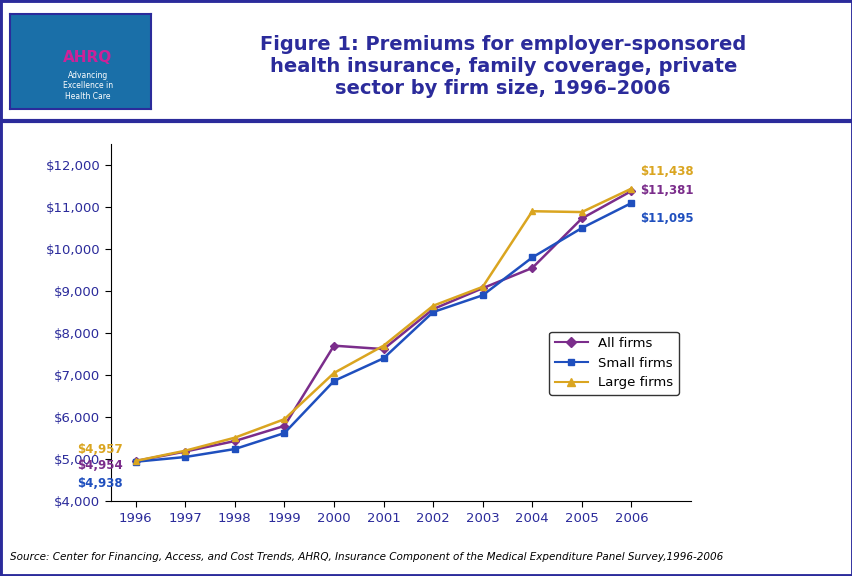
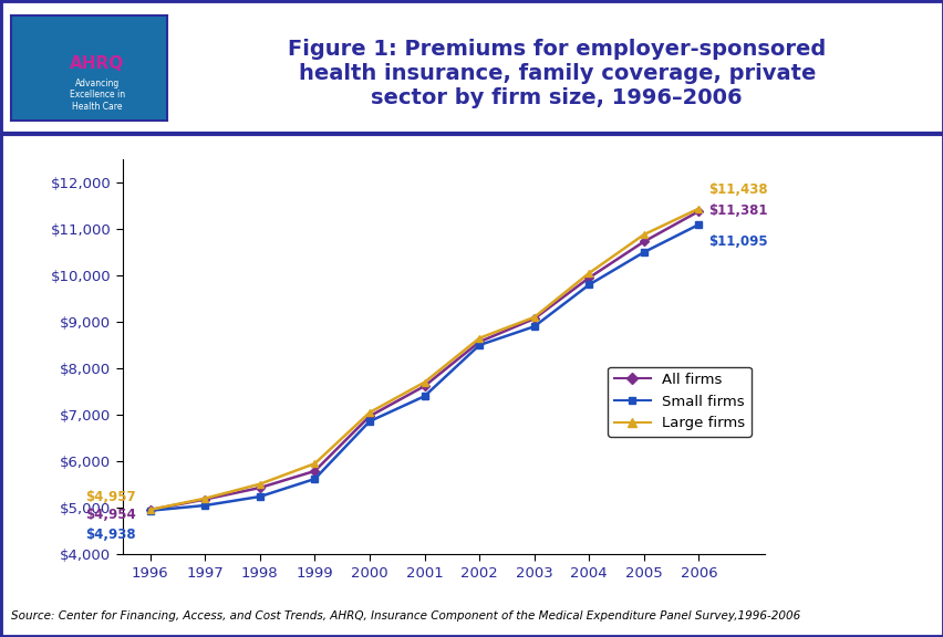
All firms/2000: $7,700 -> $6,970
All firms/2004: $9,550 -> $9,950
Large firms/2004: $10,900 -> $10,050
